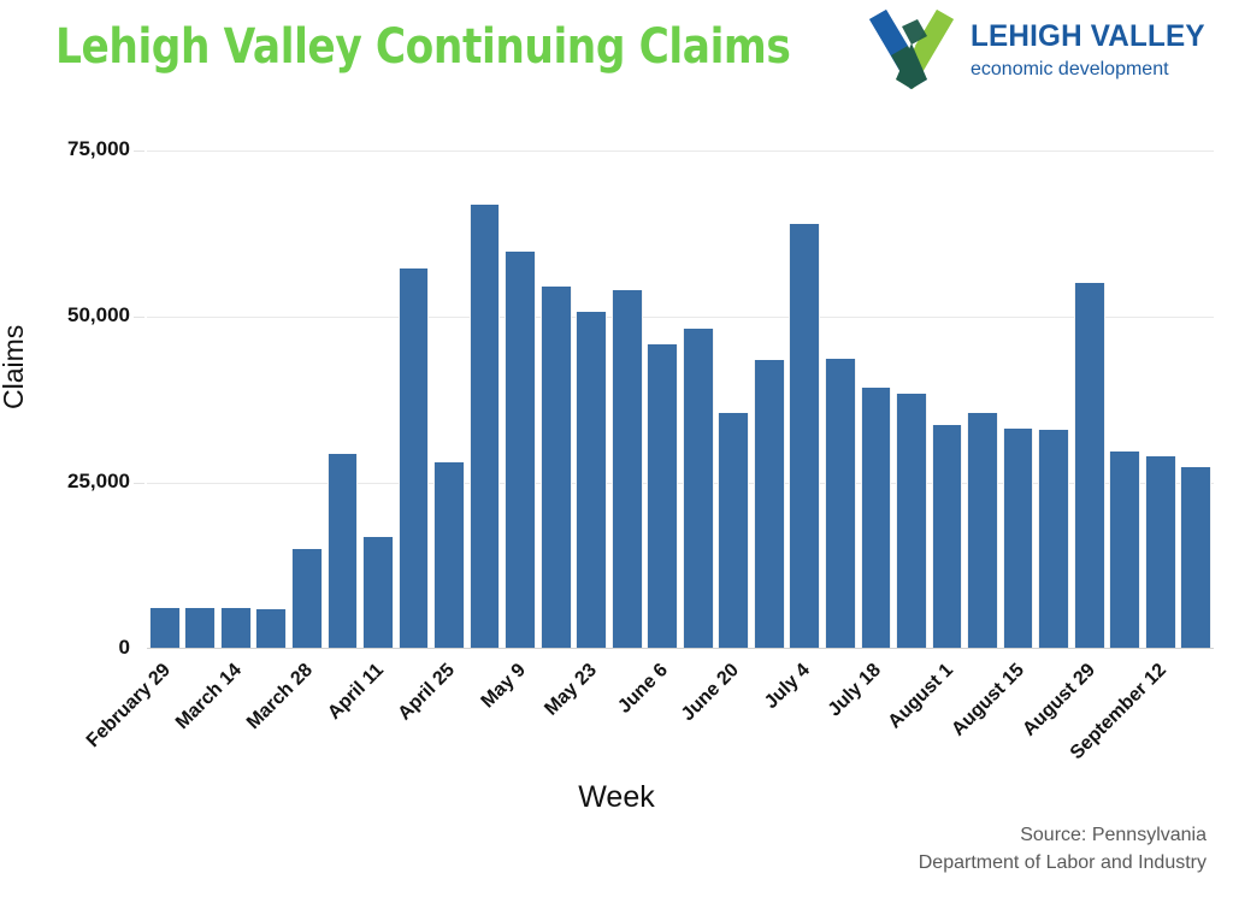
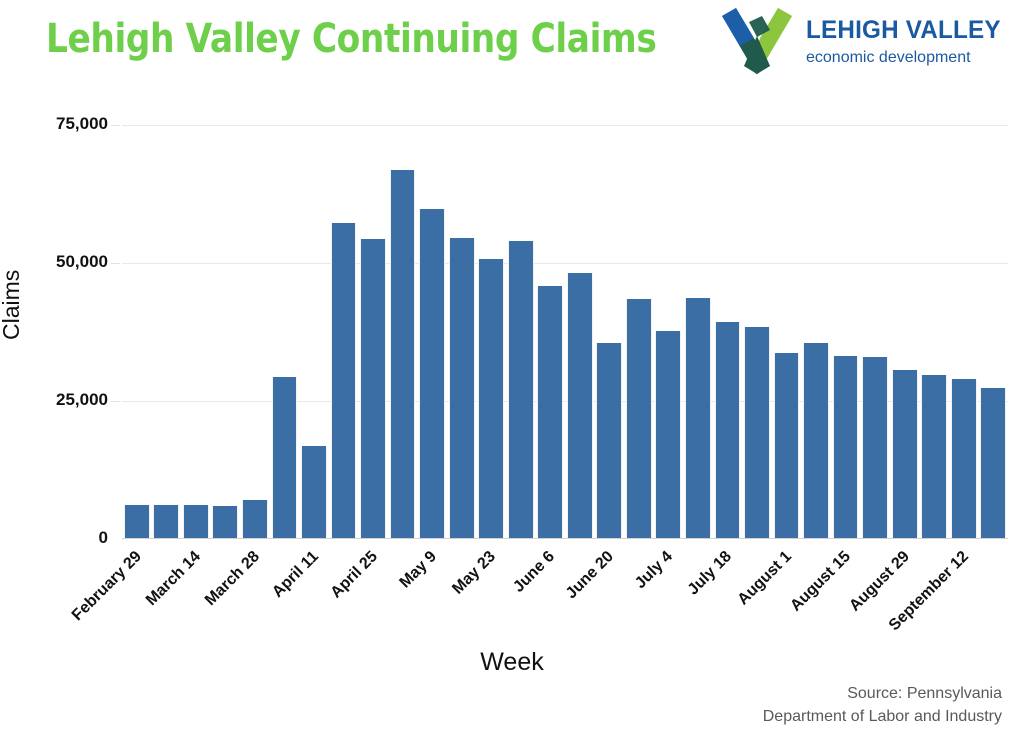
March 28: 15000 -> 7000
April 25: 28000 -> 54000
July 4: 64000 -> 38000
August 29: 55000 -> 31000
